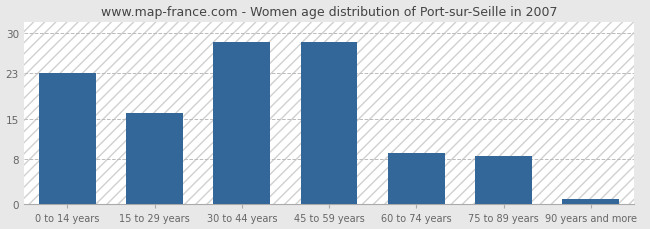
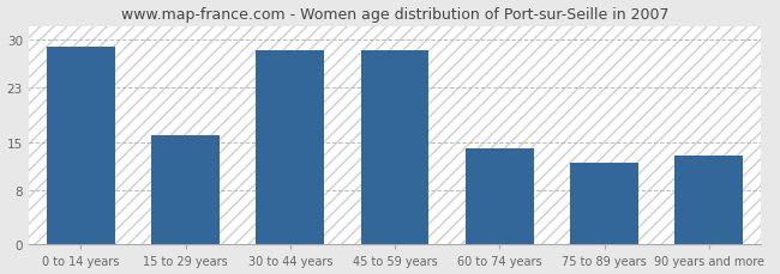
0 to 14 years: 23.0 -> 29.0
60 to 74 years: 9.0 -> 14.0
75 to 89 years: 8.5 -> 12.0
90 years and more: 1.0 -> 13.0
